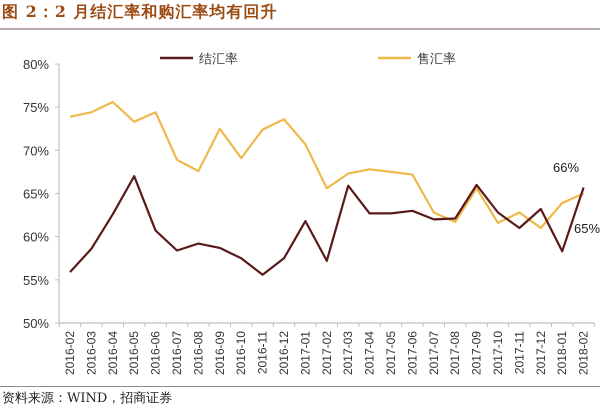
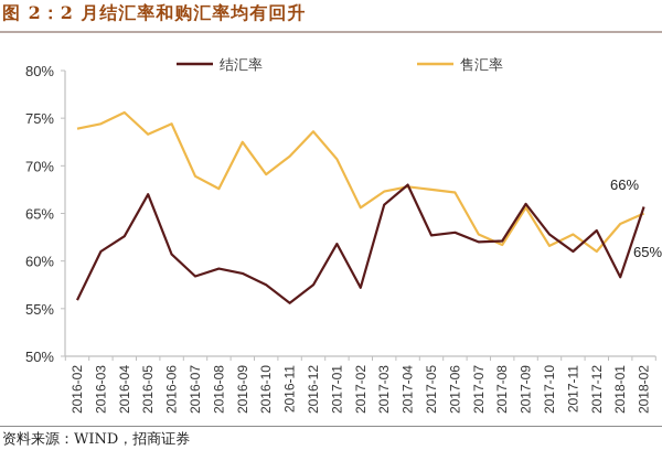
结汇率/2016-03: 59% -> 61%
售汇率/2016-11: 72% -> 71%
结汇率/2017-04: 63% -> 68%
